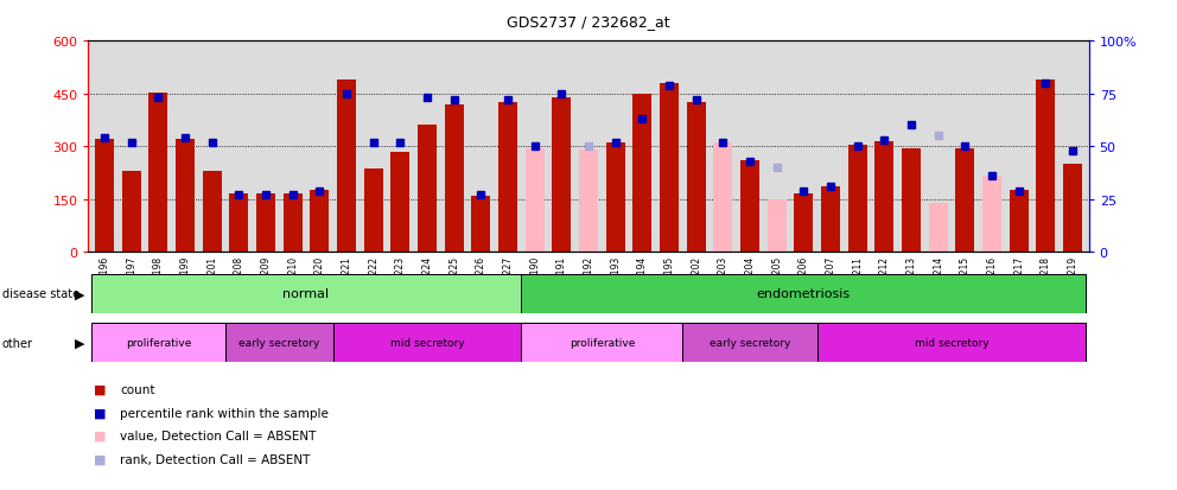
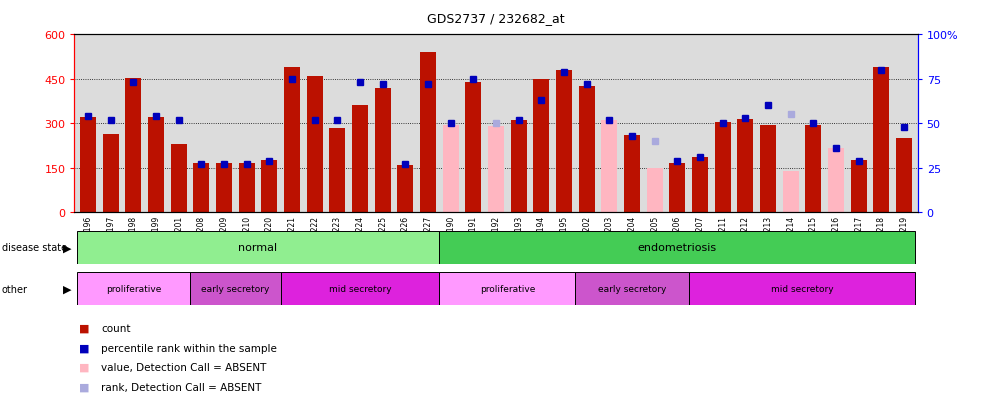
GSM150197: 230 -> 265
GSM150222: 235 -> 460
GSM150227: 425 -> 540
